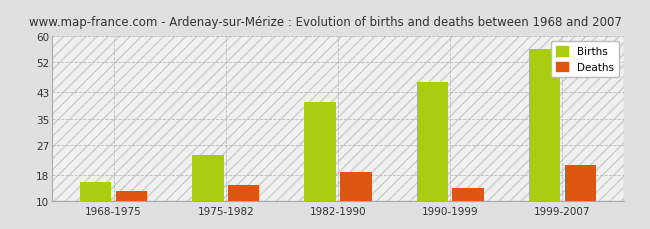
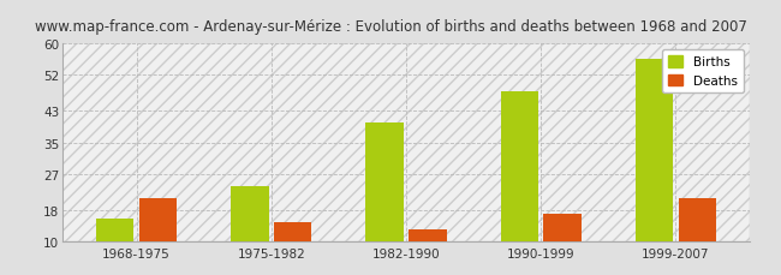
Deaths/1968-1975: 13 -> 21
Deaths/1982-1990: 19 -> 13
Births/1990-1999: 46 -> 48
Deaths/1990-1999: 14 -> 17
